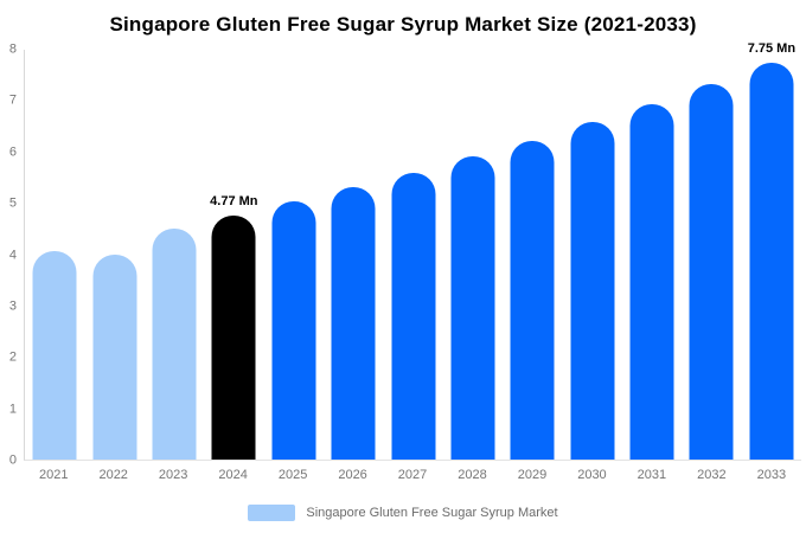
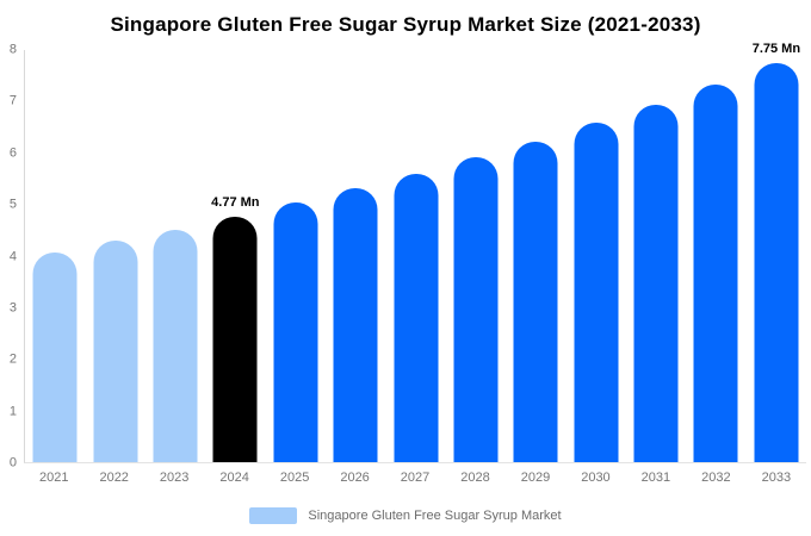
2022: 4.0 -> 4.3
